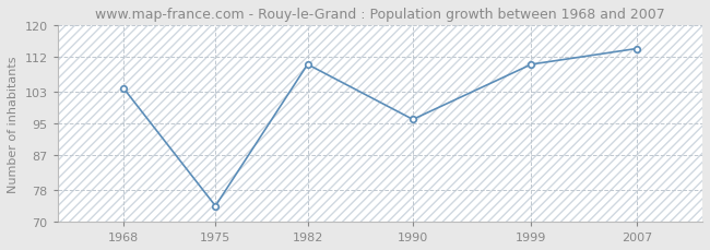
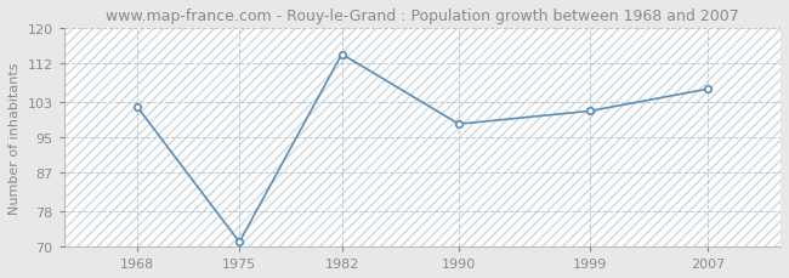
1968: 104 -> 102
1975: 74 -> 71
1982: 110 -> 114
1990: 96 -> 98
1999: 110 -> 101
2007: 114 -> 106
